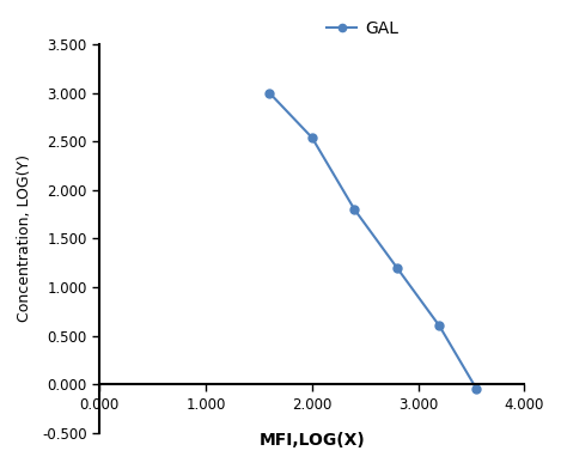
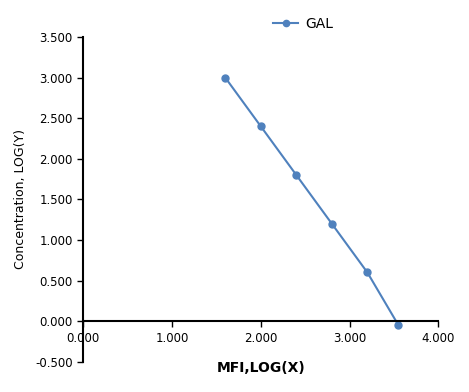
2.000: 2.54 -> 2.40
